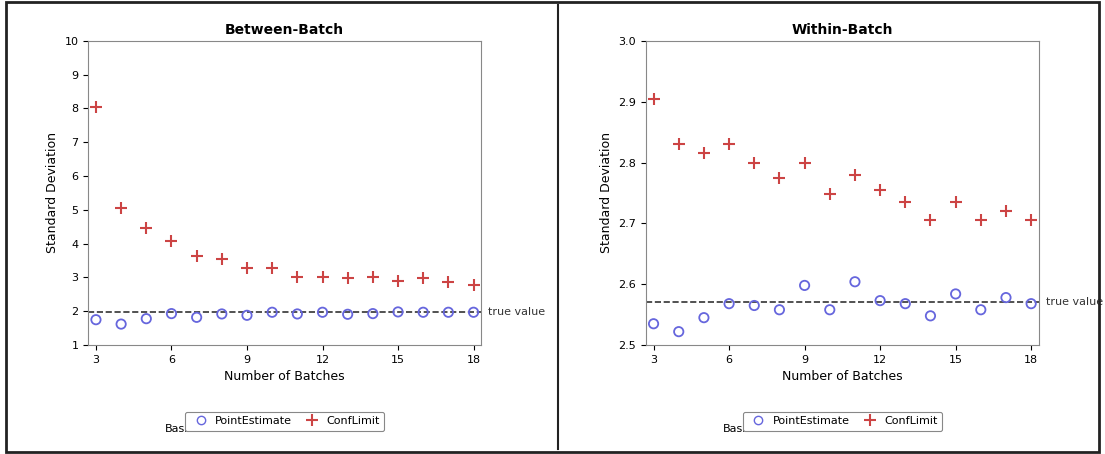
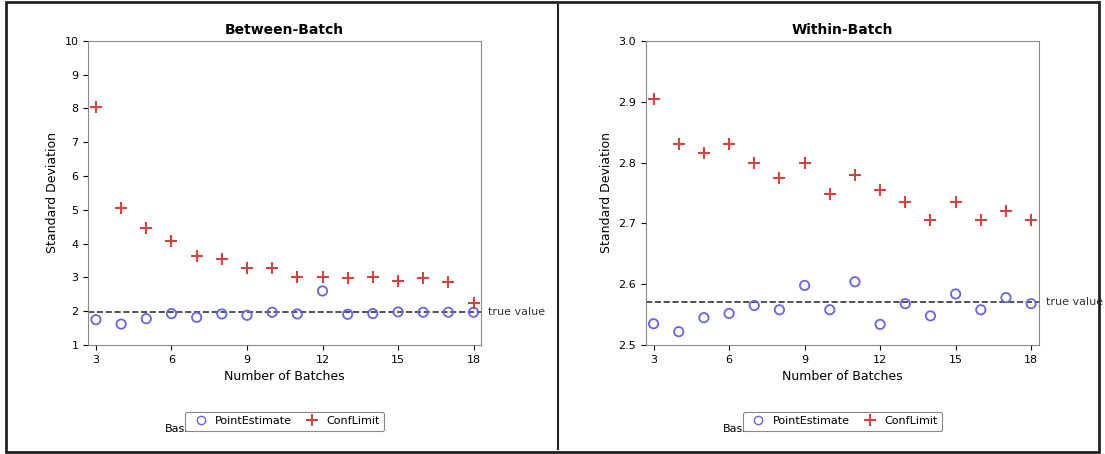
Between-Batch/PointEstimate/12: 1.97 -> 2.60
Between-Batch/ConfLimit/18: 2.78 -> 2.25
Within-Batch/PointEstimate/6: 2.568 -> 2.552
Within-Batch/PointEstimate/12: 2.573 -> 2.534
